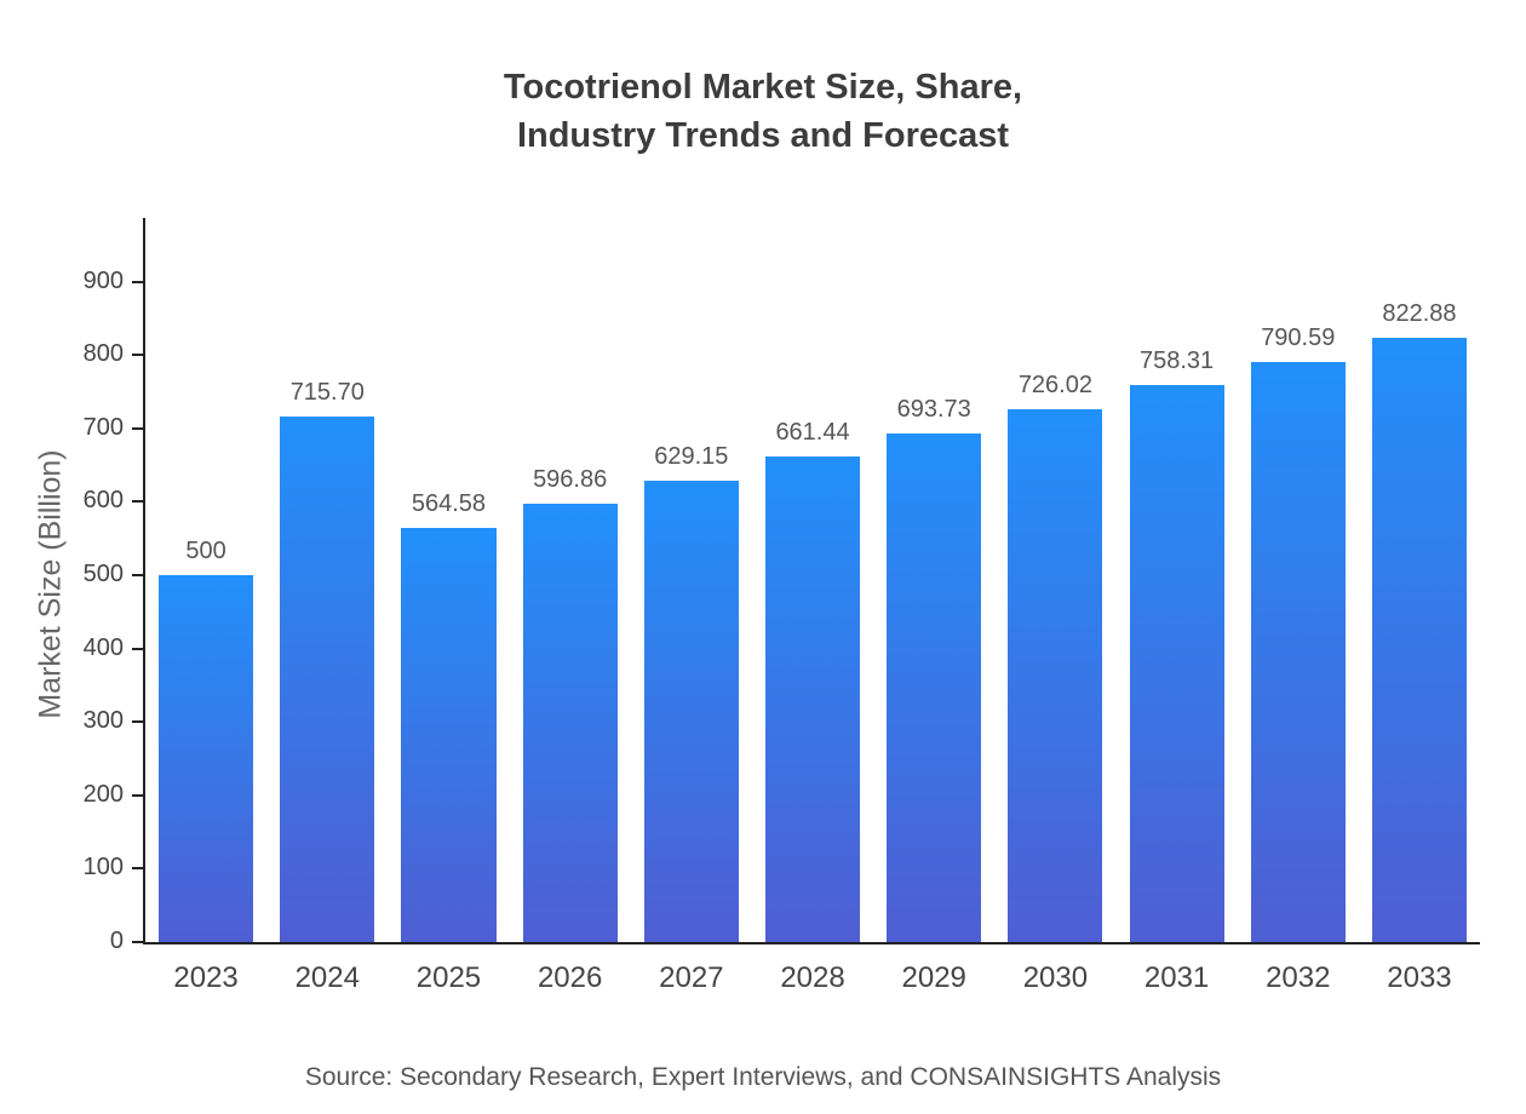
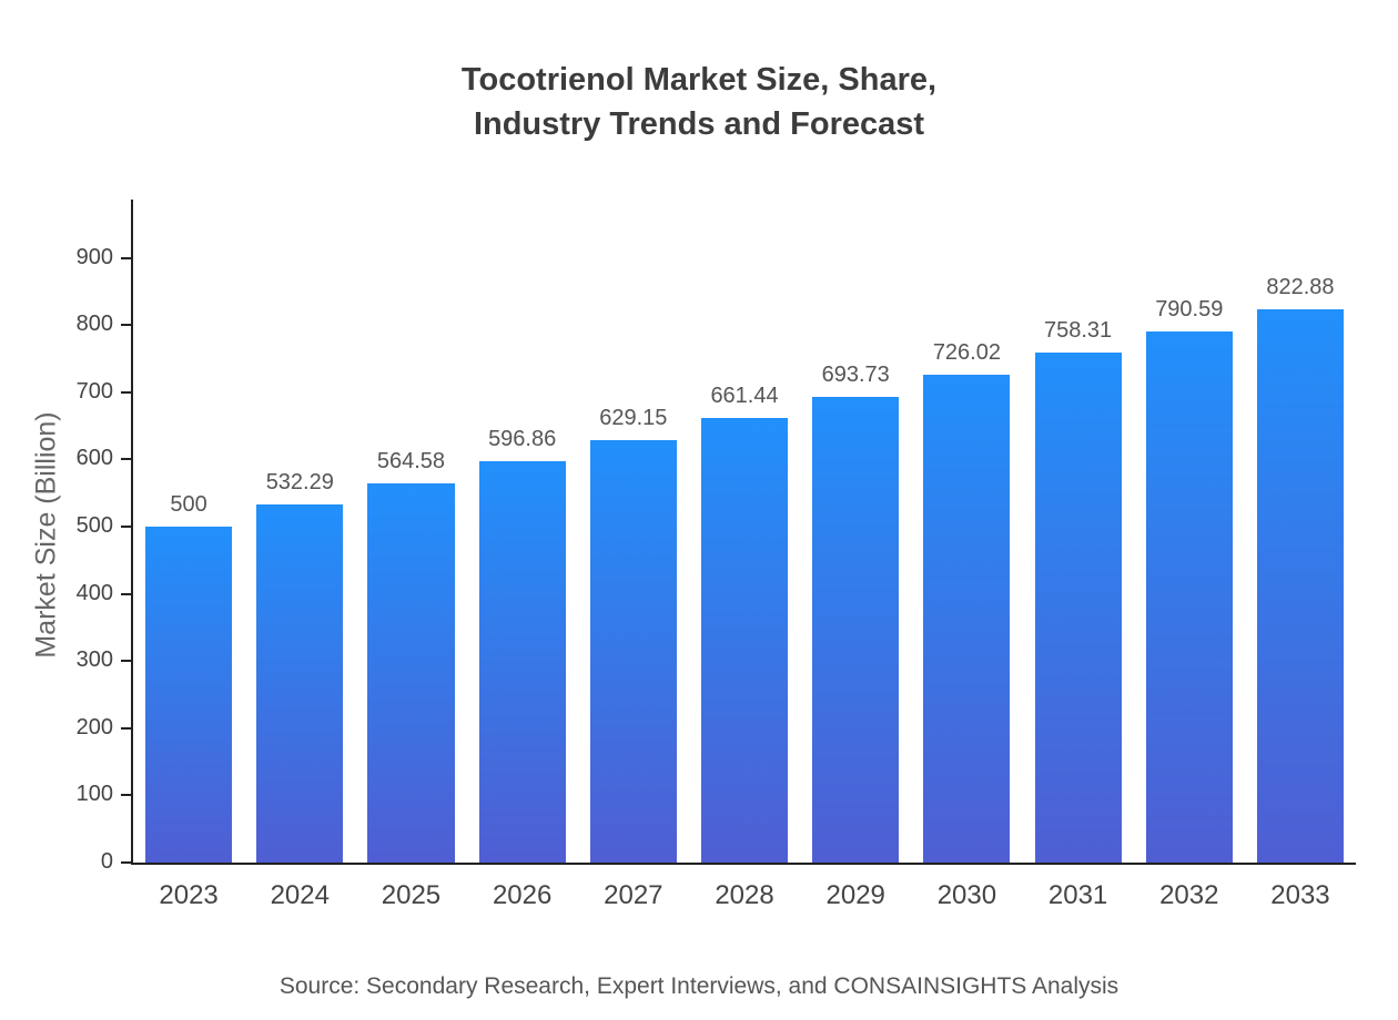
2024: 715.70 -> 532.29
